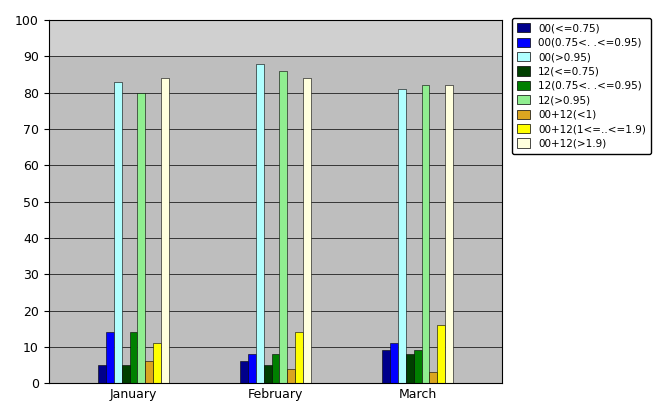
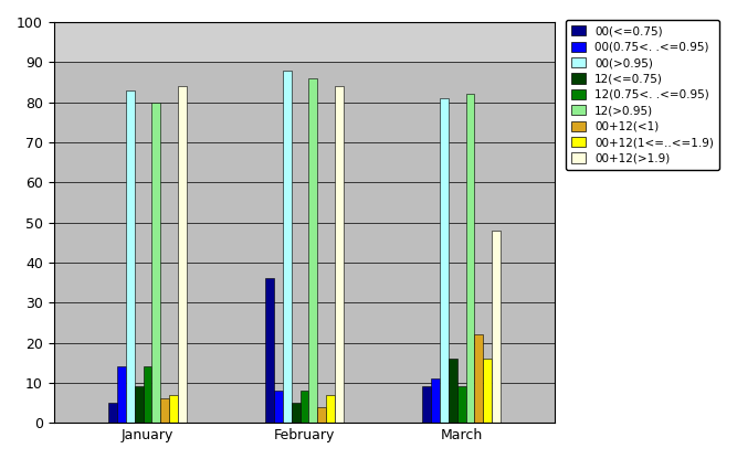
12(<=0.75)/January: 5 -> 9
00+12(1<=..<=1.9)/January: 11 -> 7
00(<=0.75)/February: 6 -> 36
00+12(1<=..<=1.9)/February: 14 -> 7
12(<=0.75)/March: 8 -> 16
00+12(<1)/March: 3 -> 22
00+12(>1.9)/March: 82 -> 48
